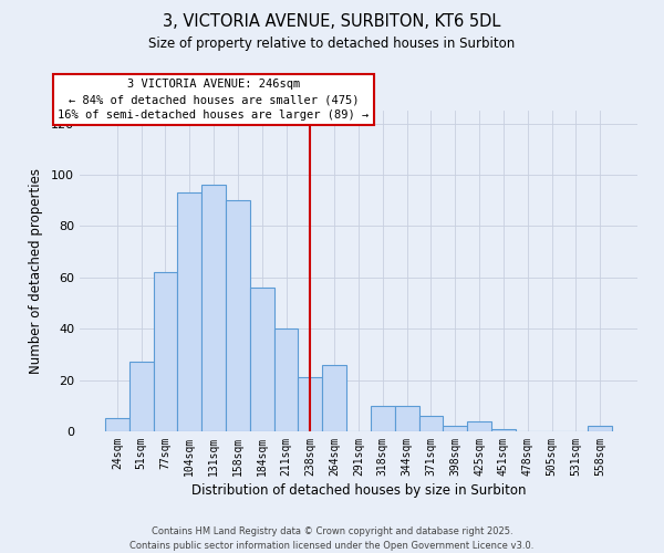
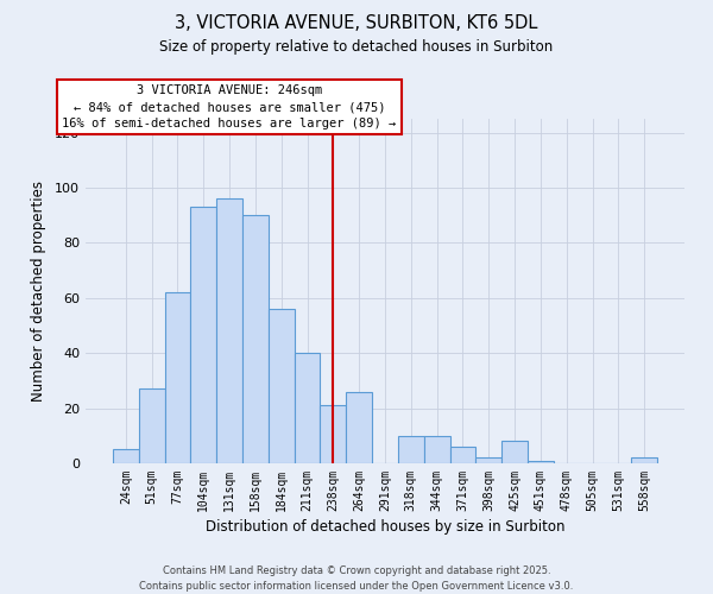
425sqm: 4 -> 8
